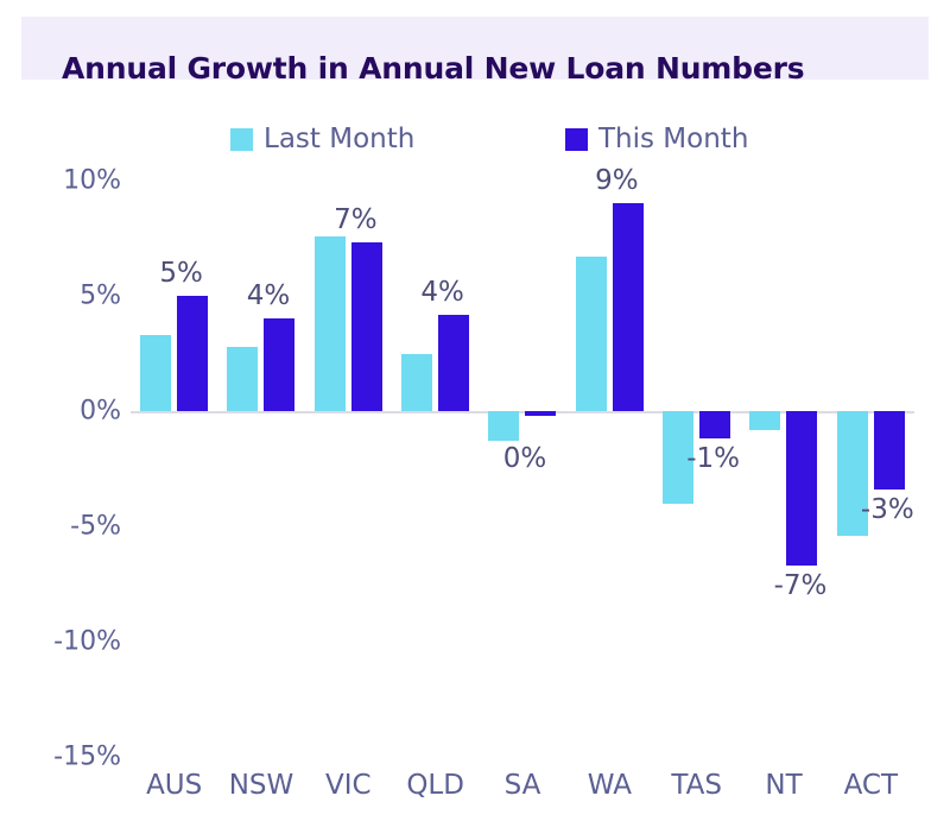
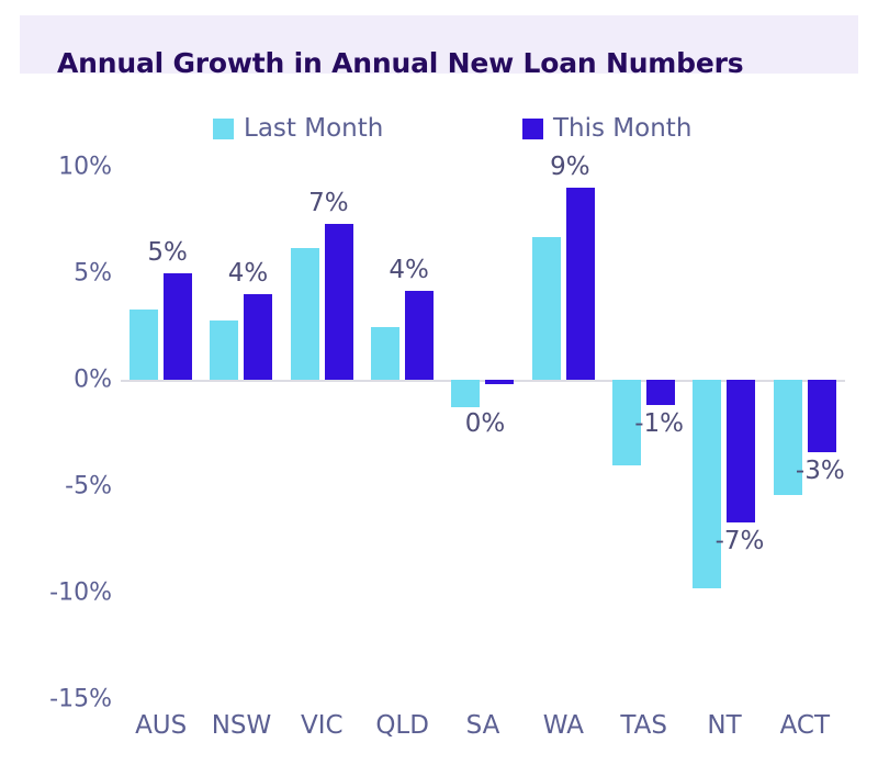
Last Month/VIC: 7.6% -> 6.2%
Last Month/NT: -0.8% -> -9.8%
